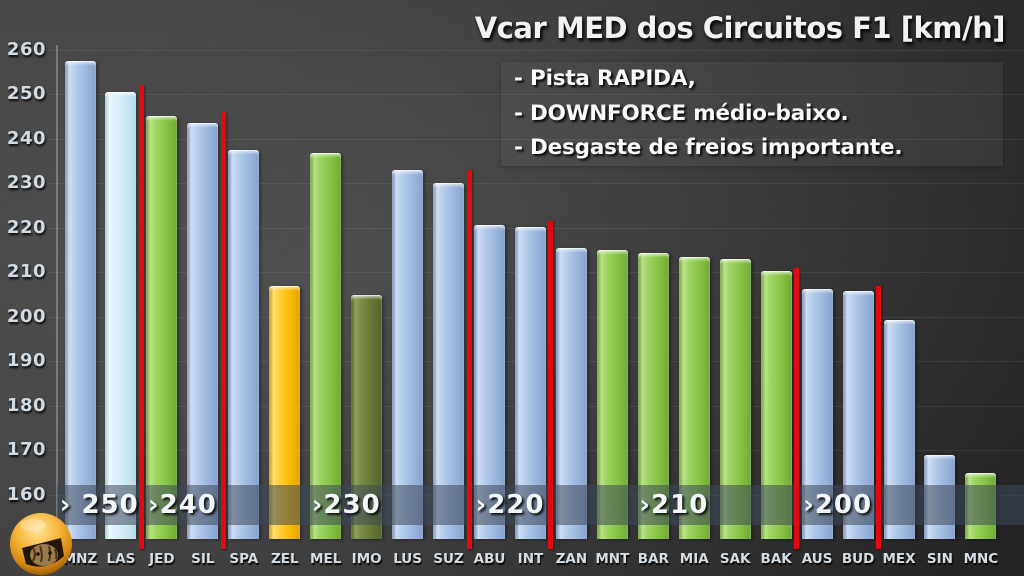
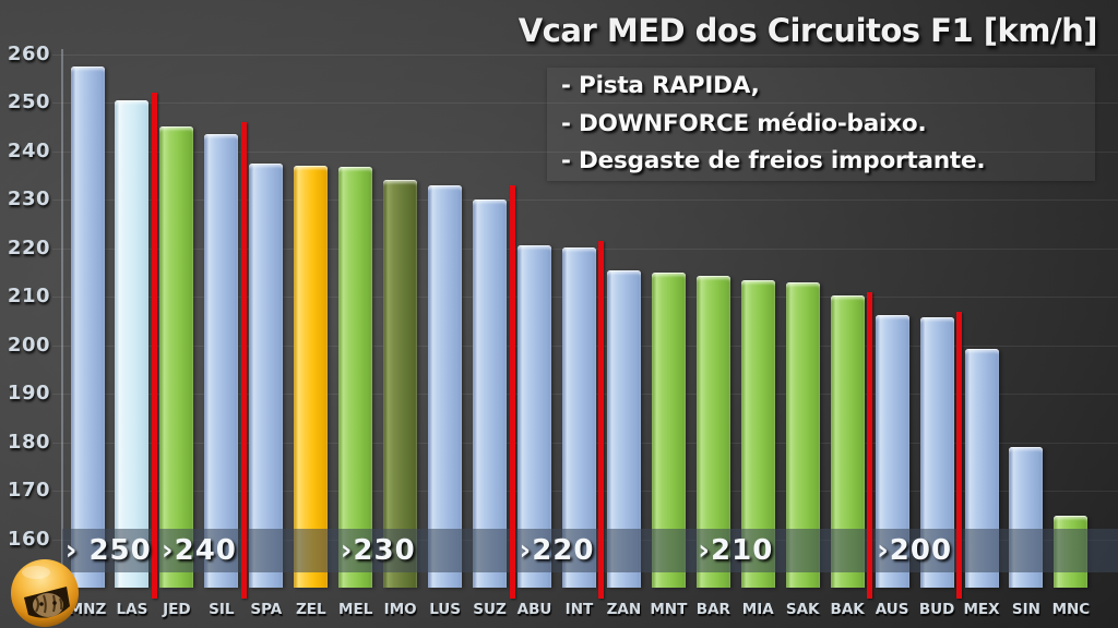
ZEL: 207 -> 237
IMO: 205 -> 234
SIN: 169 -> 179
